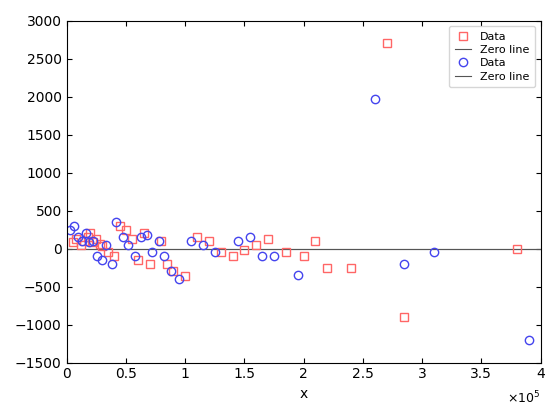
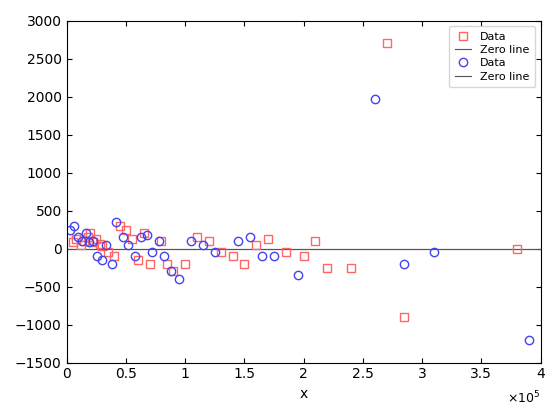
Data/1: -360 -> -200
Data/1.5: -20 -> -200
